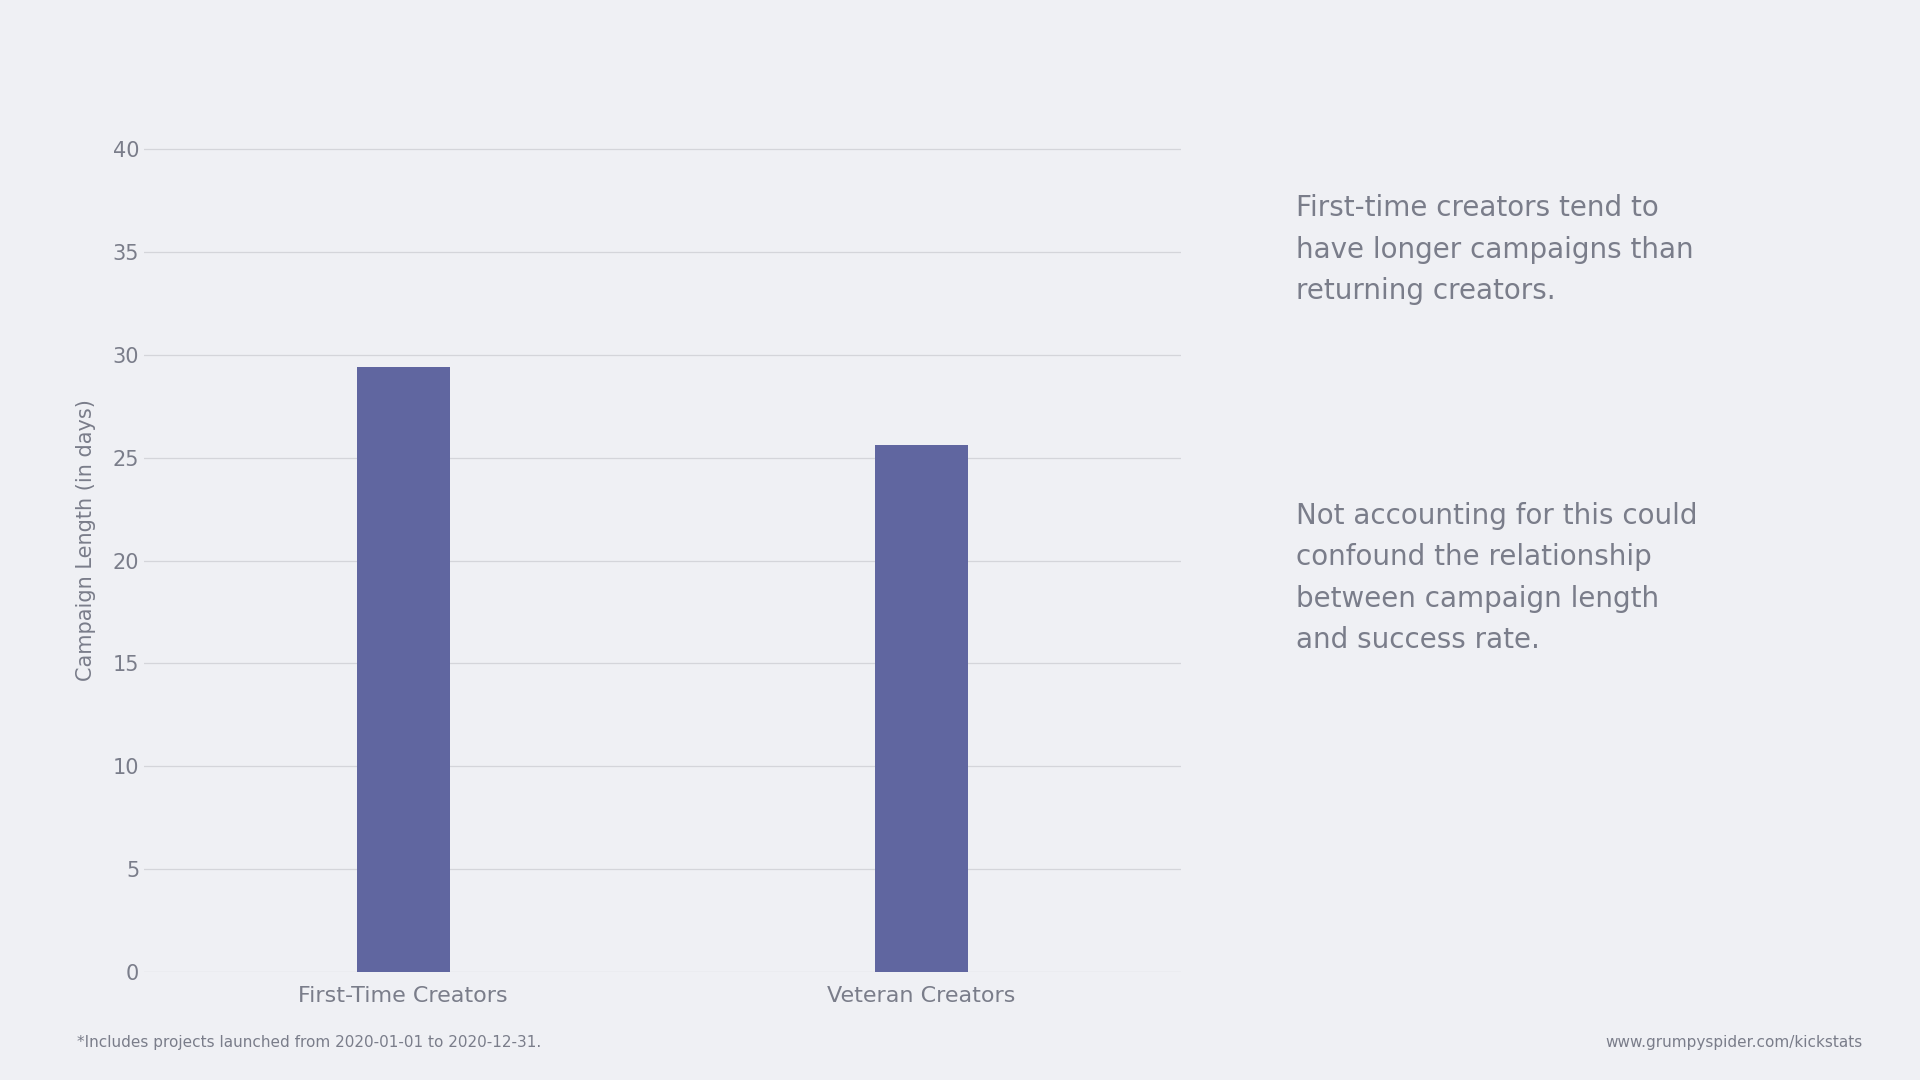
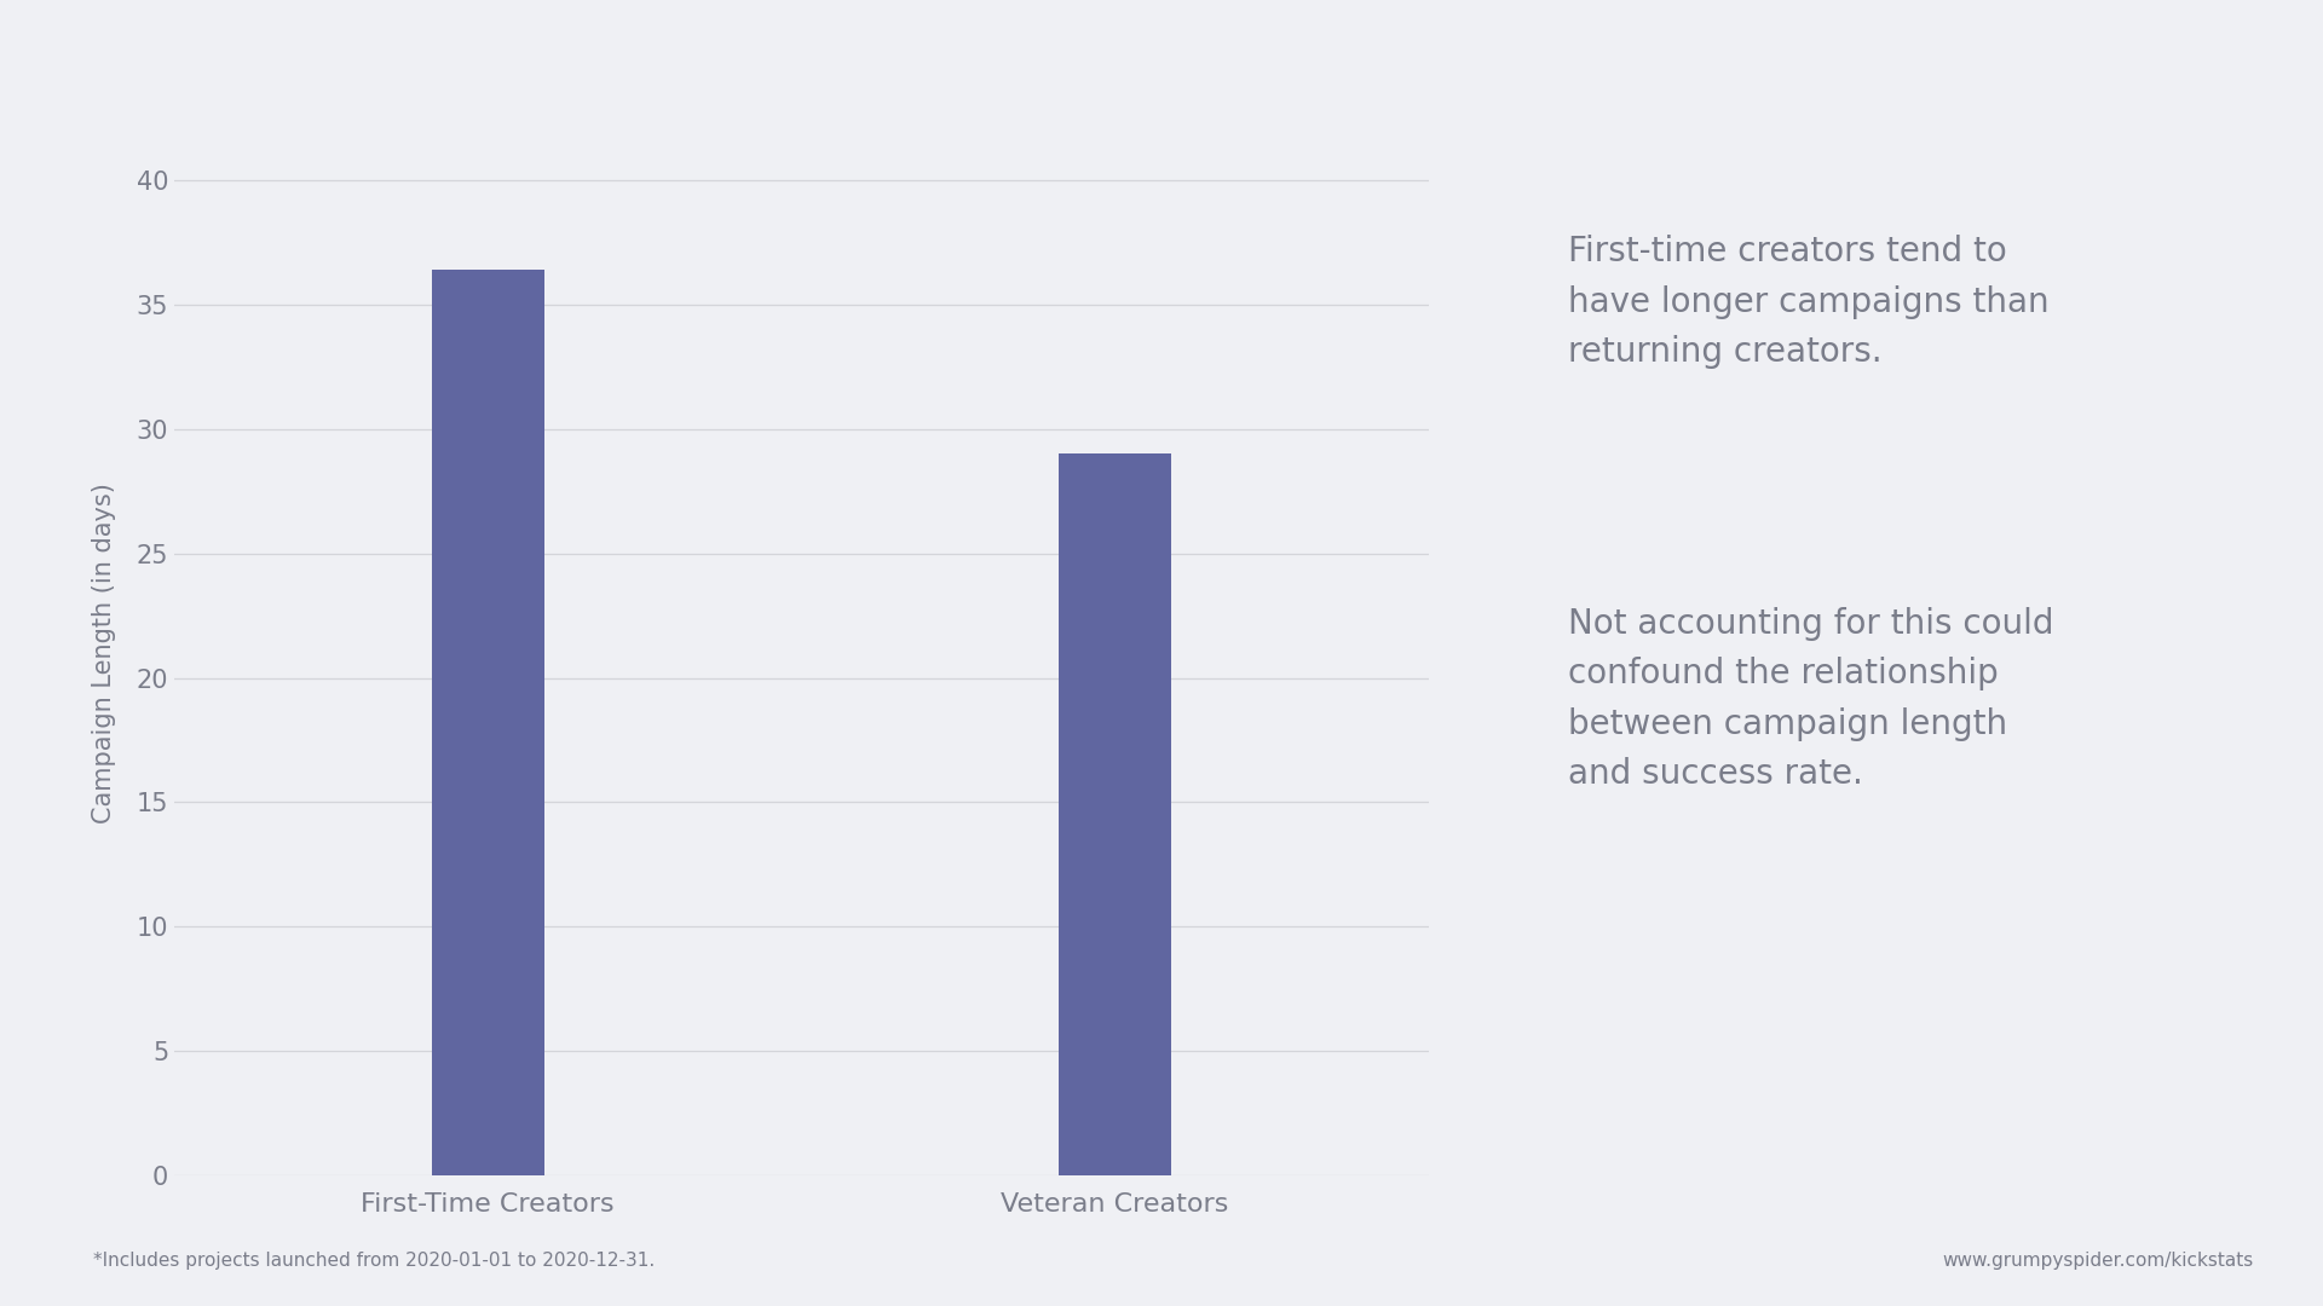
First-Time Creators: 29.4 -> 36.4
Veteran Creators: 25.6 -> 29.0
